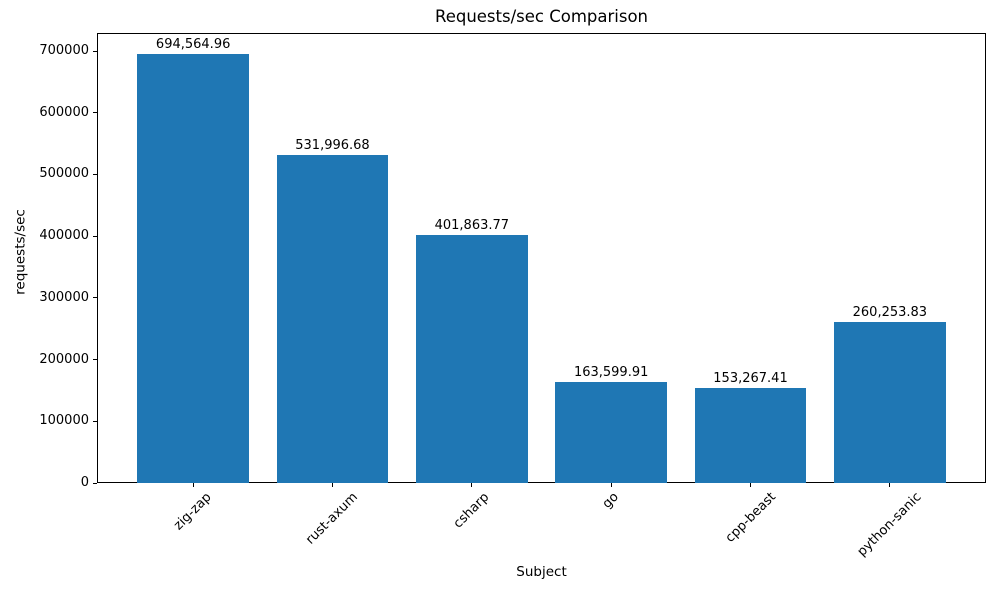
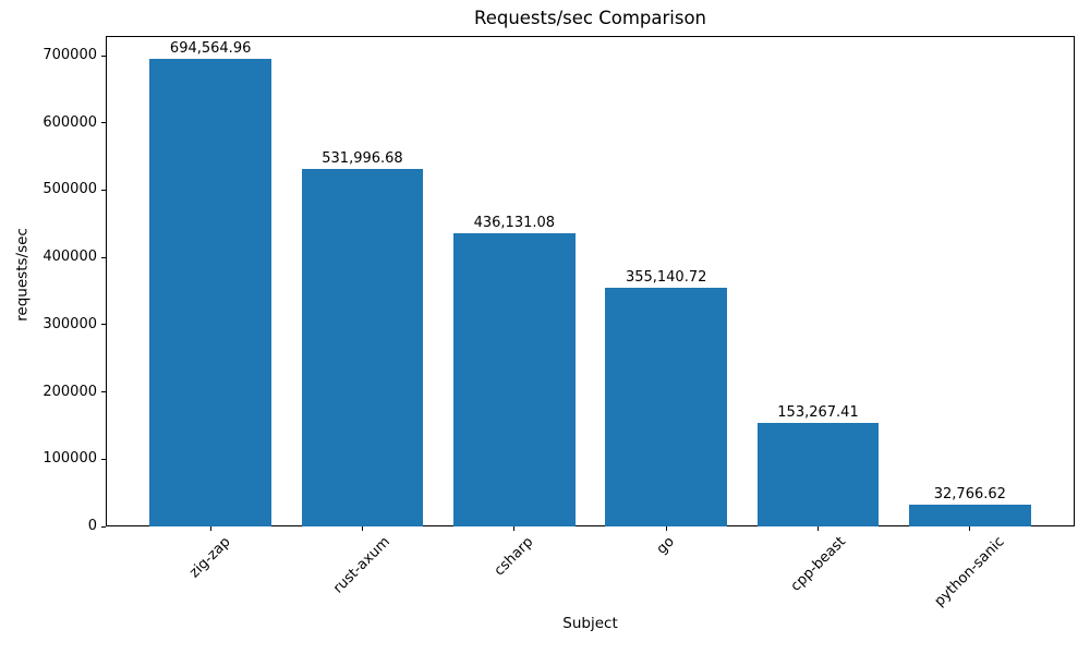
csharp: 401,863.77 -> 436,131.08
go: 163,599.91 -> 355,140.72
python-sanic: 260,253.83 -> 32,766.62
